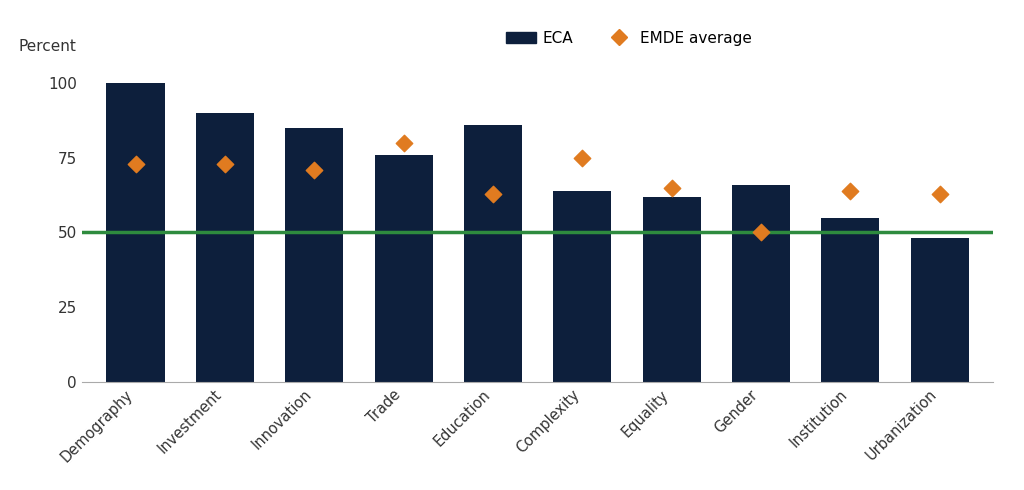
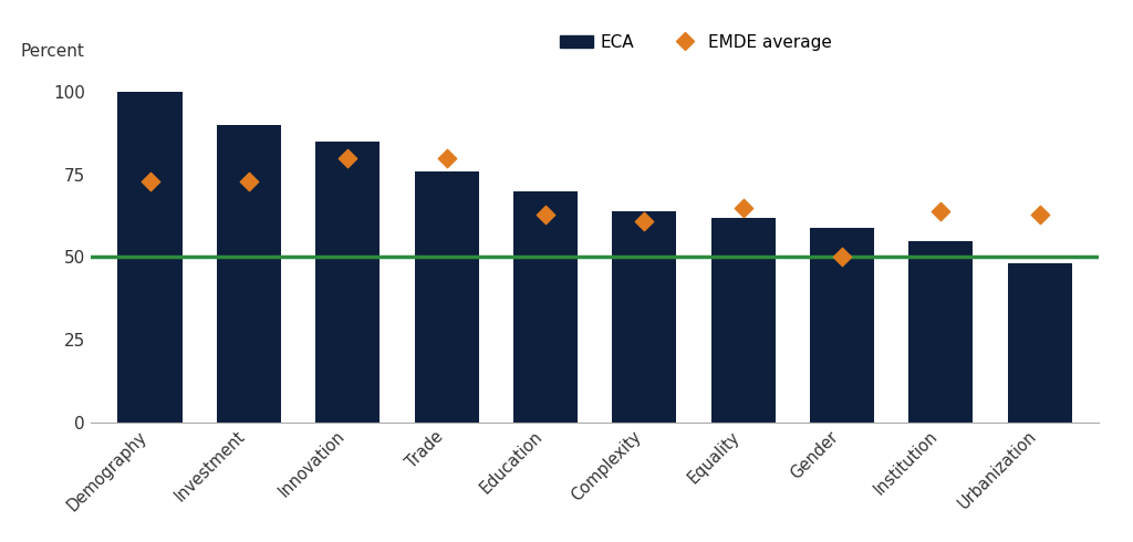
EMDE average/Innovation: 71 -> 80
ECA/Education: 86 -> 70
EMDE average/Complexity: 75 -> 61
ECA/Gender: 66 -> 59
